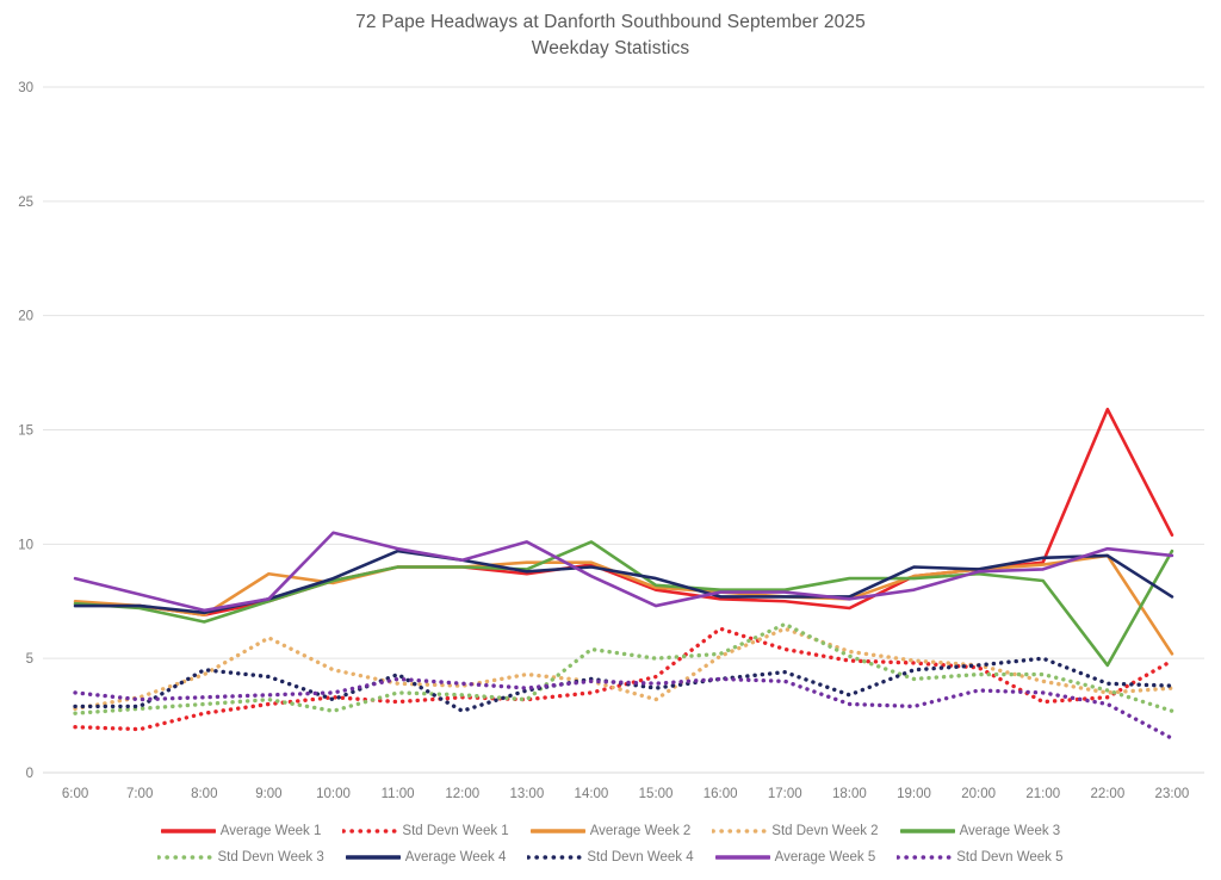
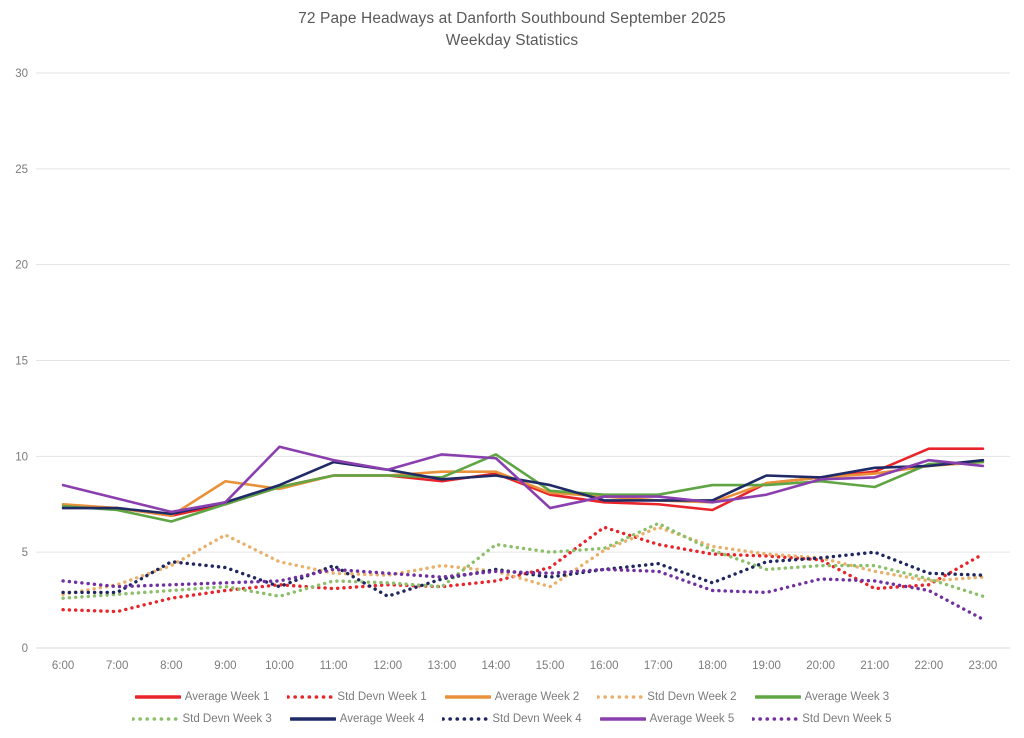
Average Week 5/14:00: 8.6 -> 9.9
Average Week 1/22:00: 15.9 -> 10.4
Average Week 3/22:00: 4.7 -> 9.6
Average Week 2/23:00: 5.2 -> 9.7
Average Week 4/23:00: 7.7 -> 9.8
